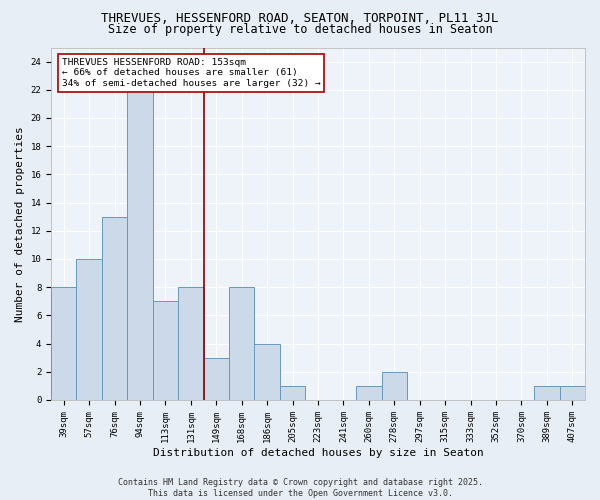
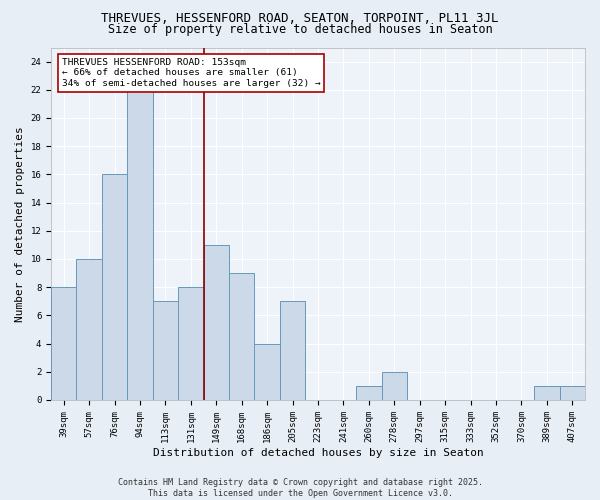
76sqm: 13 -> 16
149sqm: 3 -> 11
168sqm: 8 -> 9
205sqm: 1 -> 7
